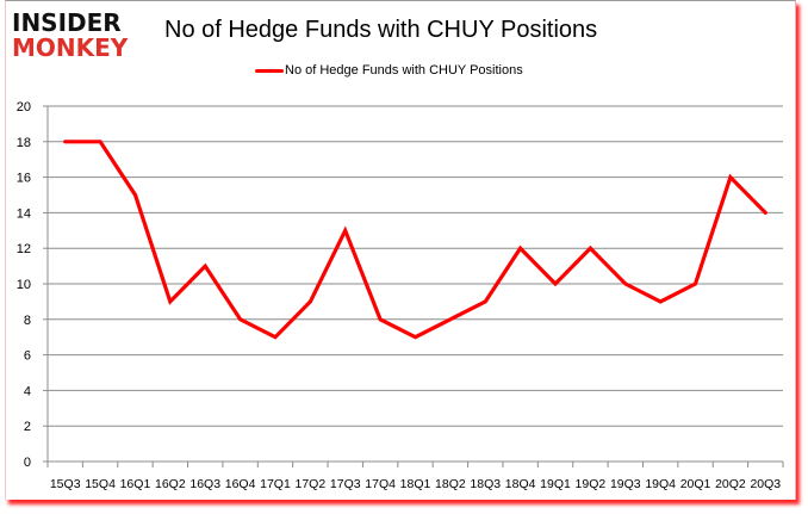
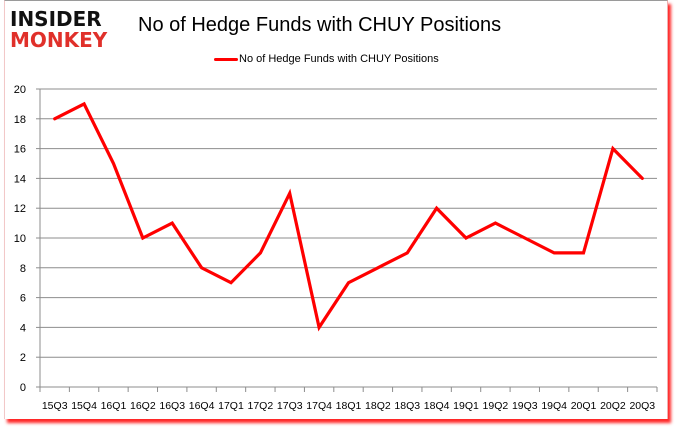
15Q4: 18 -> 19
16Q2: 9 -> 10
17Q4: 8 -> 4
19Q2: 12 -> 11
20Q1: 10 -> 9
